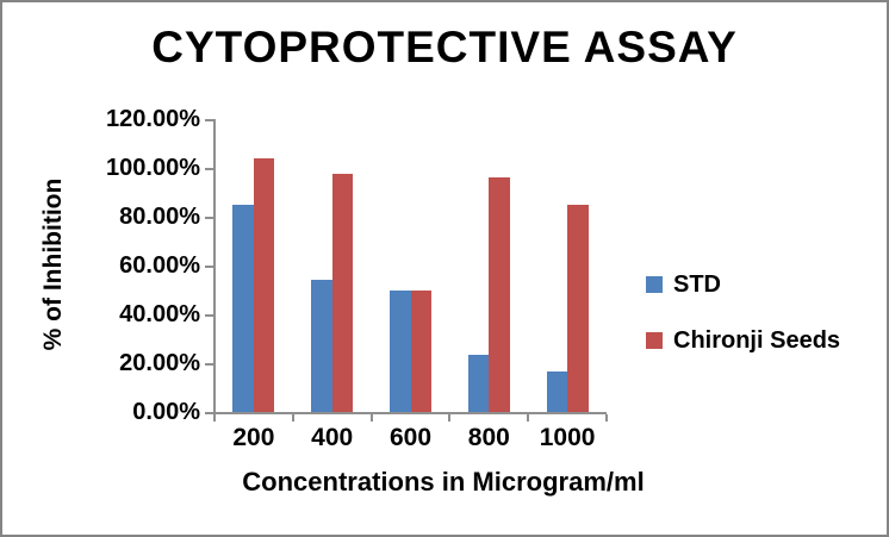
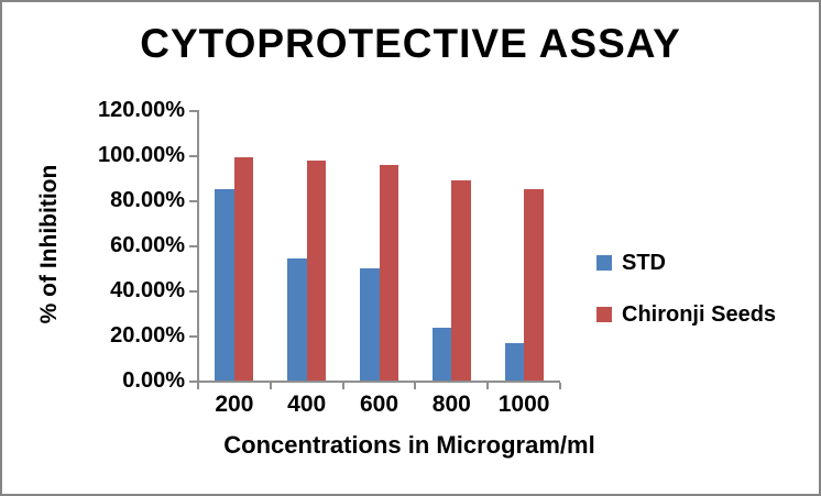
Chironji Seeds/200: 104% -> 99%
Chironji Seeds/600: 50% -> 96%
Chironji Seeds/800: 96% -> 89%
